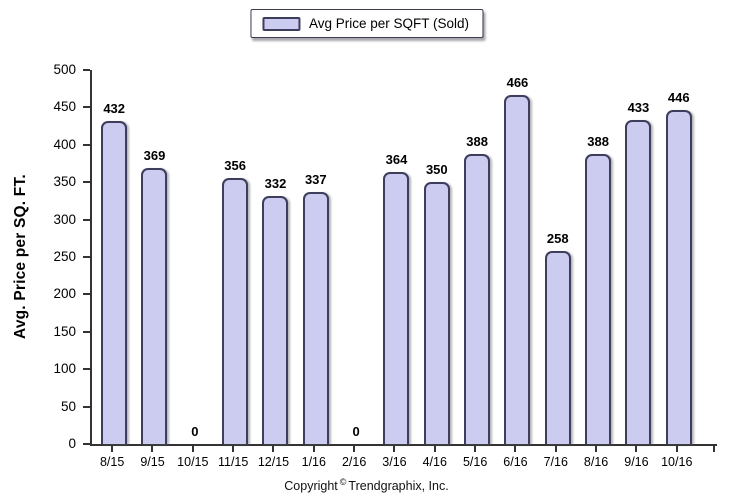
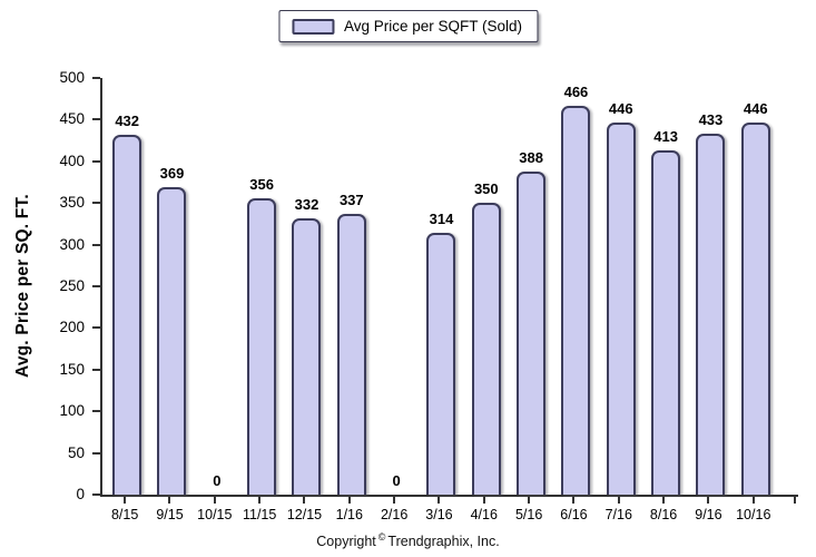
3/16: 364 -> 314
7/16: 258 -> 446
8/16: 388 -> 413
